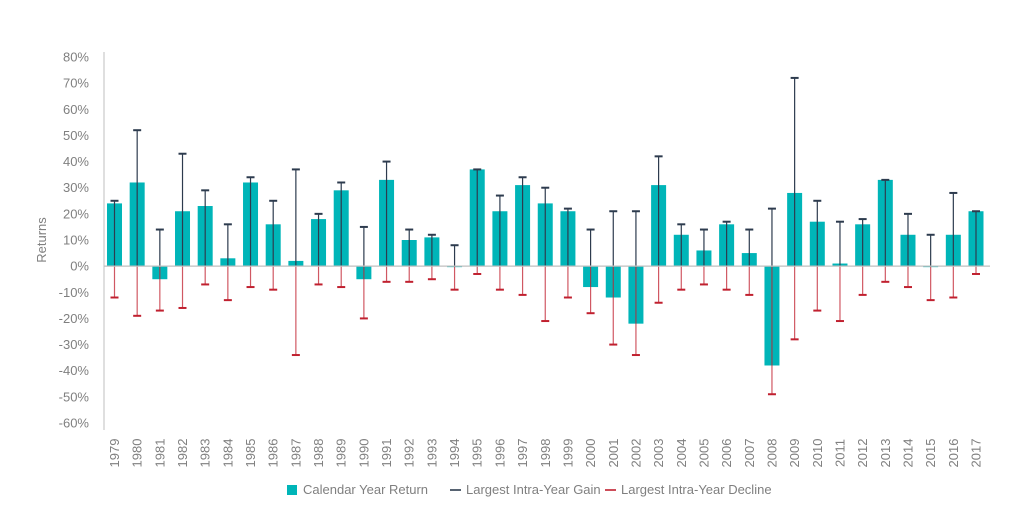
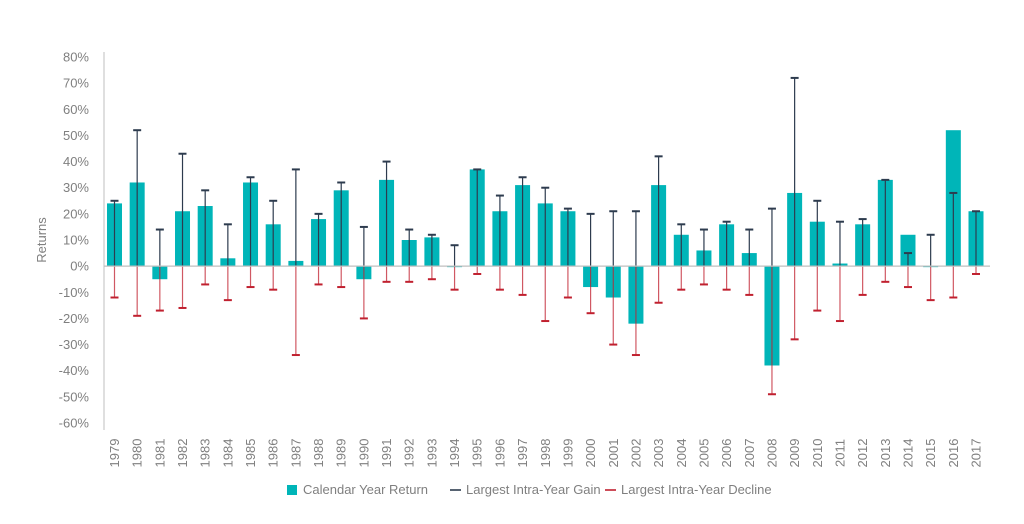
Largest Intra-Year Gain/2000: 14% -> 20%
Largest Intra-Year Gain/2014: 20% -> 5%
Calendar Year Return/2016: 12% -> 52%
